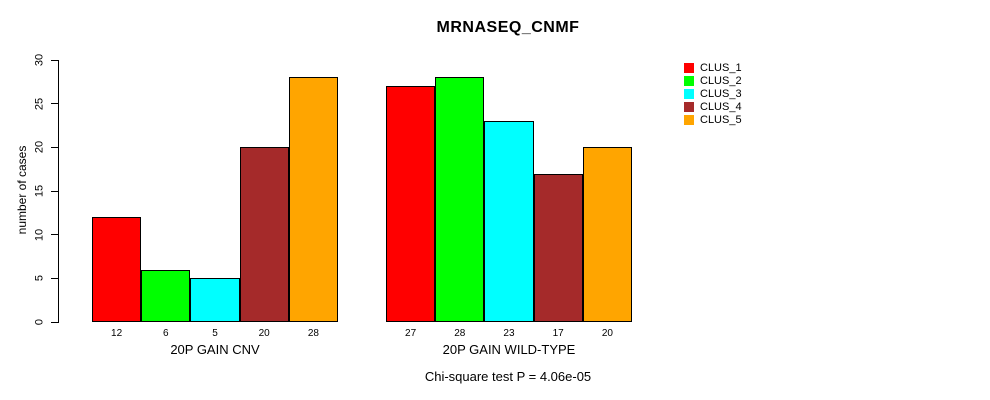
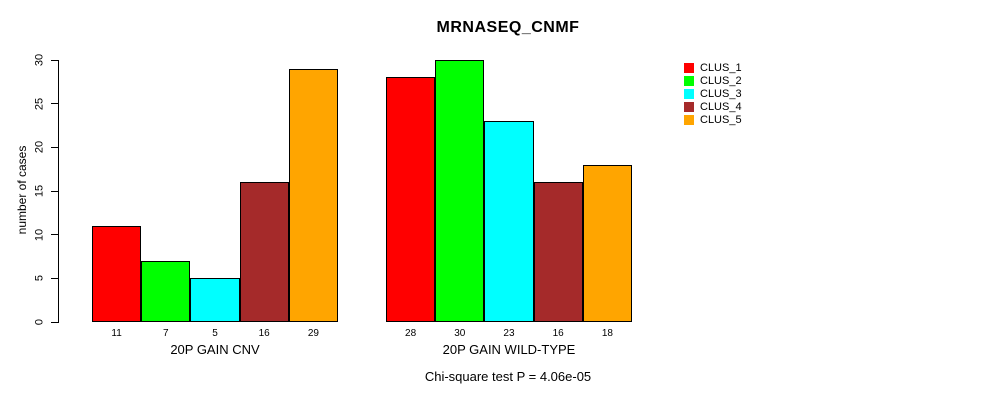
CLUS_1/20P GAIN CNV: 12 -> 11
CLUS_2/20P GAIN CNV: 6 -> 7
CLUS_4/20P GAIN CNV: 20 -> 16
CLUS_5/20P GAIN CNV: 28 -> 29
CLUS_1/20P GAIN WILD-TYPE: 27 -> 28
CLUS_2/20P GAIN WILD-TYPE: 28 -> 30
CLUS_4/20P GAIN WILD-TYPE: 17 -> 16
CLUS_5/20P GAIN WILD-TYPE: 20 -> 18
